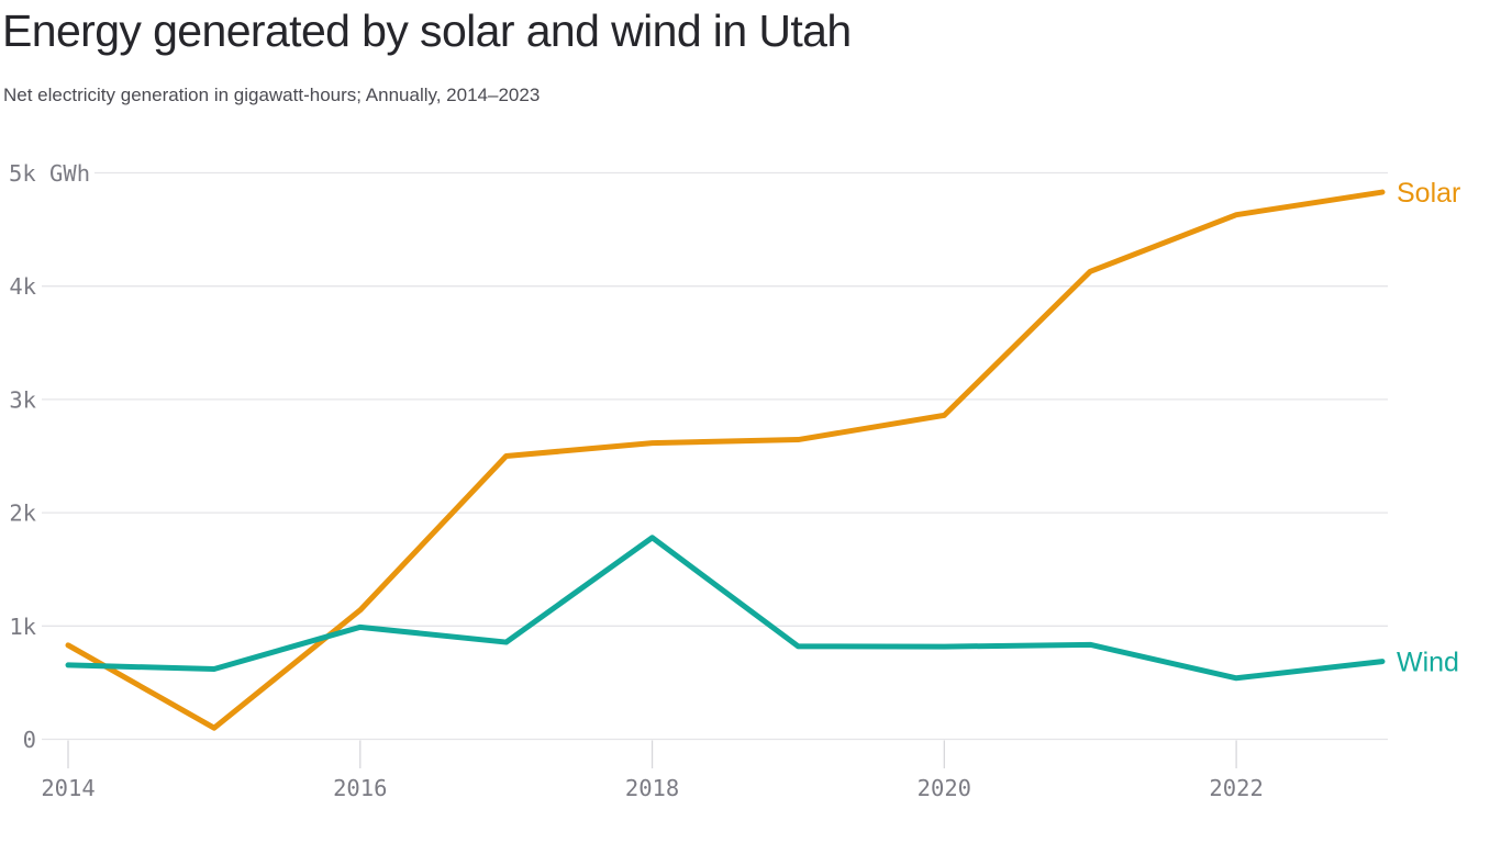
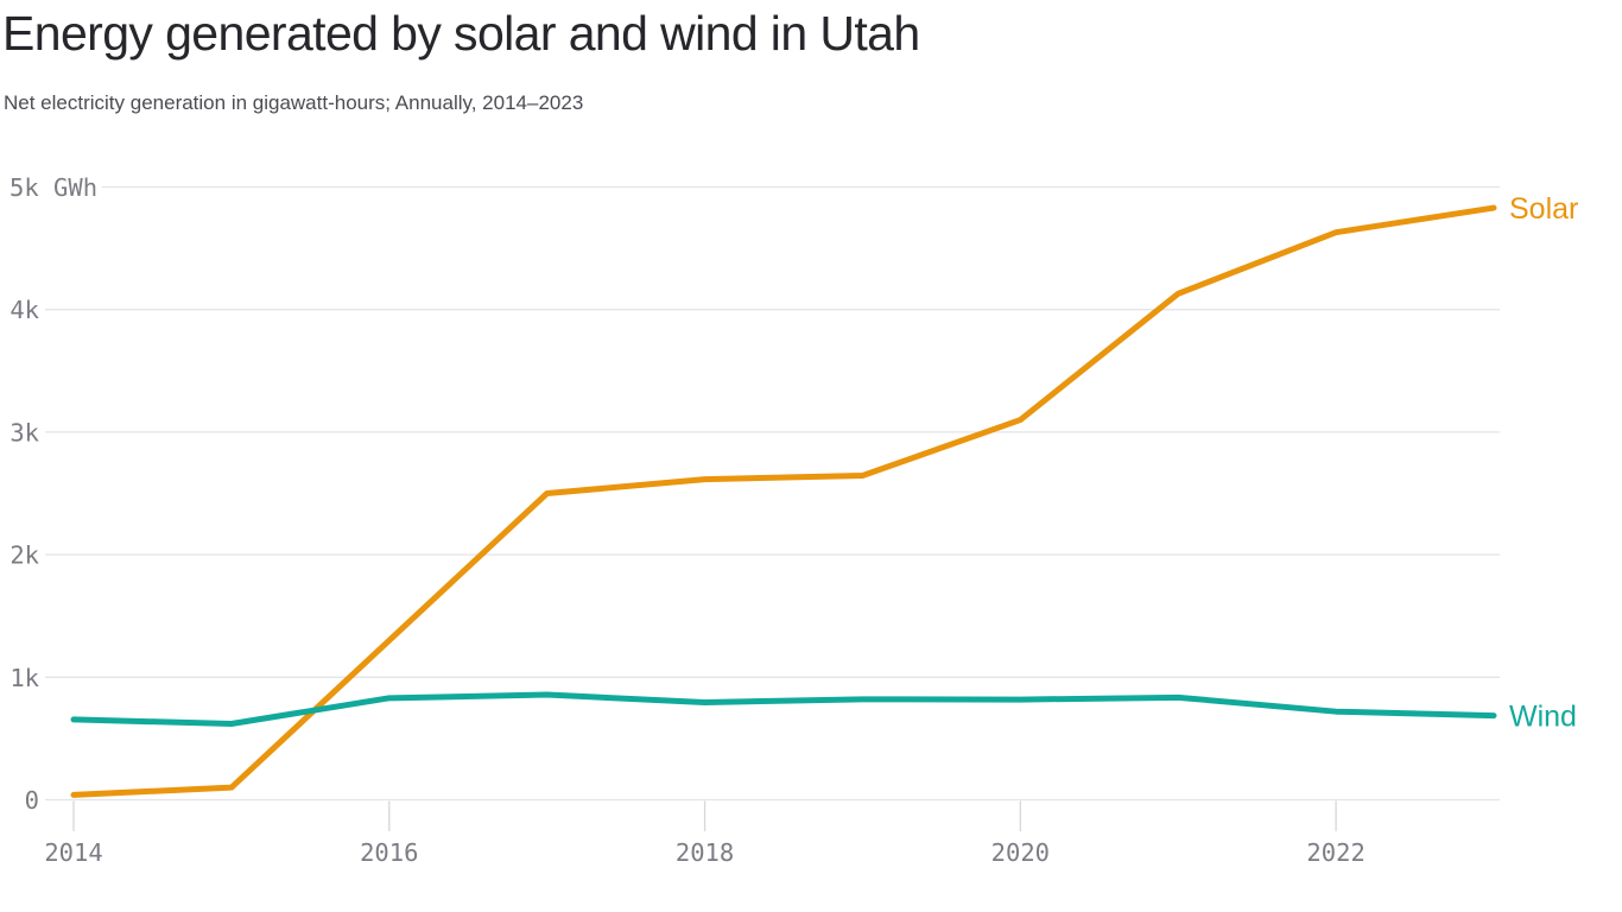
Solar/2014: 0.83k -> 0.04k
Solar/2016: 1.14k -> 1.30k
Wind/2016: 0.99k -> 0.83k
Wind/2018: 1.78k -> 0.80k
Solar/2020: 2.86k -> 3.10k
Wind/2022: 0.54k -> 0.72k
